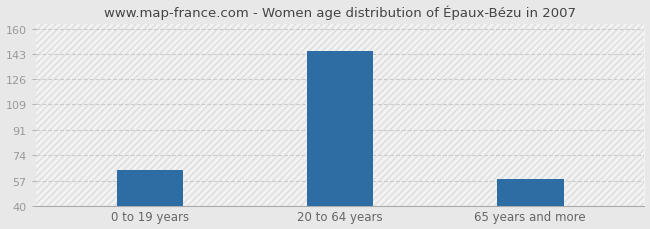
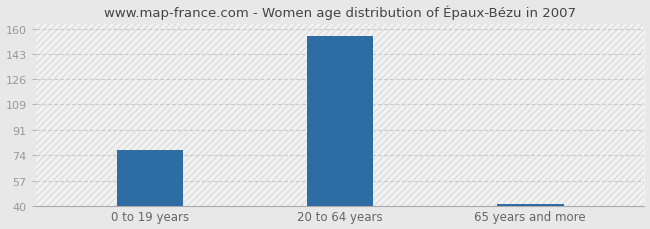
0 to 19 years: 64 -> 78
20 to 64 years: 145 -> 155
65 years and more: 58 -> 41
